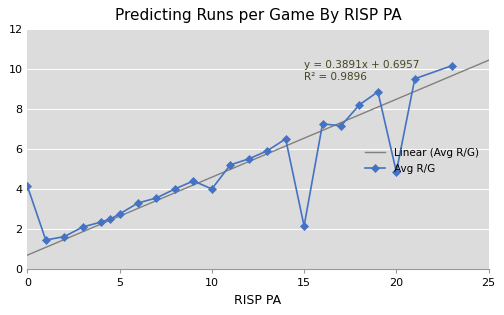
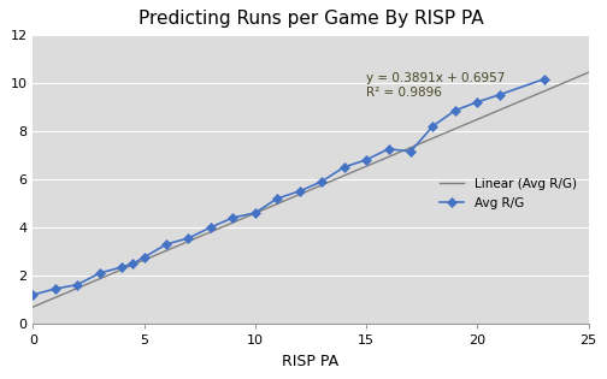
Avg R/G/0: 4.15 -> 1.20
Avg R/G/10: 4.00 -> 4.60
Avg R/G/15: 2.15 -> 6.80
Avg R/G/20: 4.85 -> 9.20
